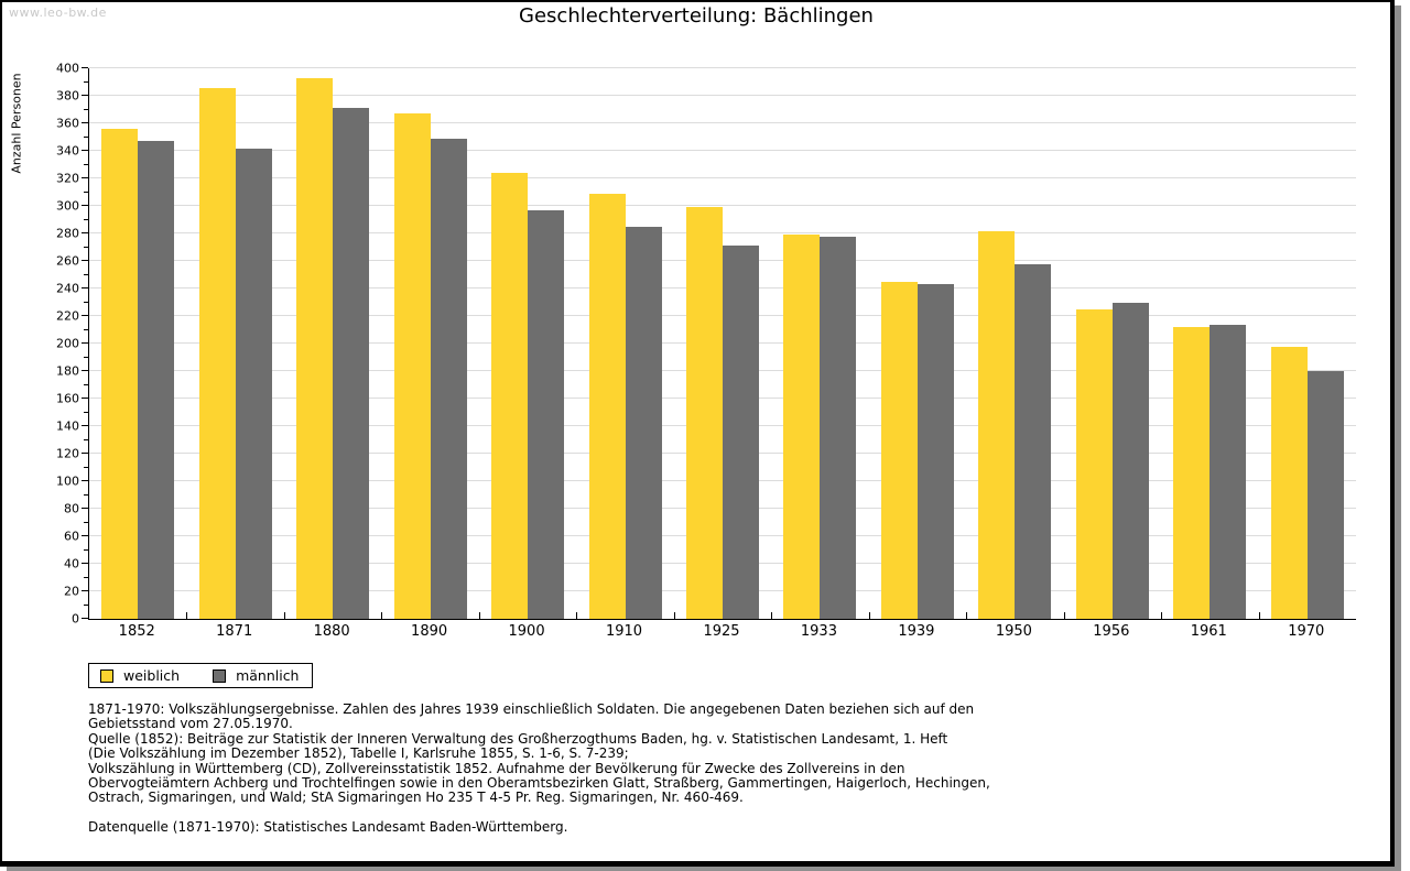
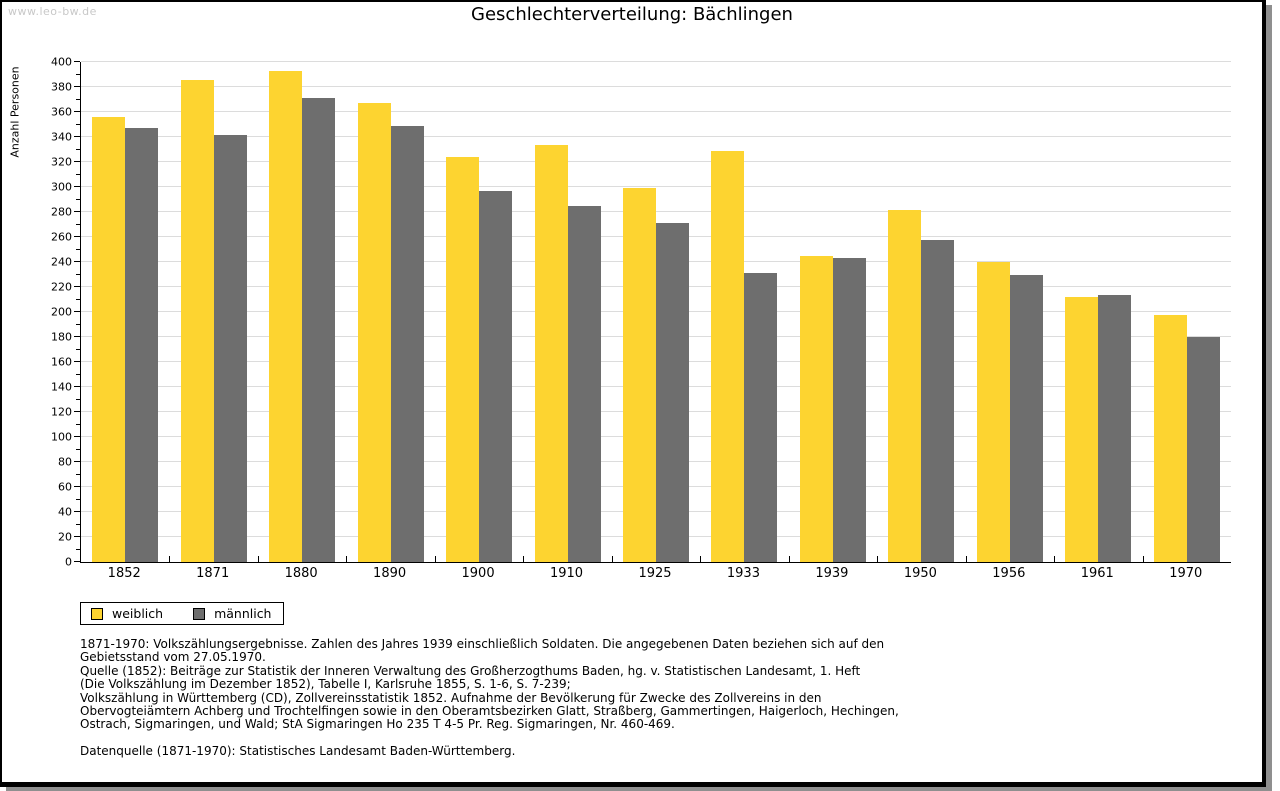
weiblich/1910: 309 -> 334
weiblich/1933: 279 -> 329
männlich/1933: 278 -> 231
weiblich/1956: 225 -> 240
